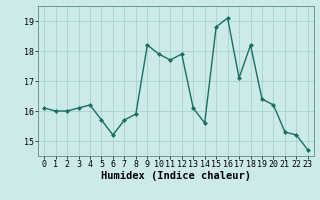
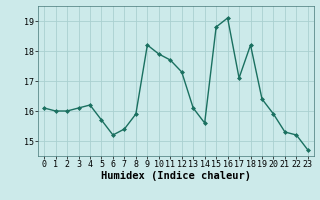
7: 15.7 -> 15.4
12: 17.9 -> 17.3
20: 16.2 -> 15.9
